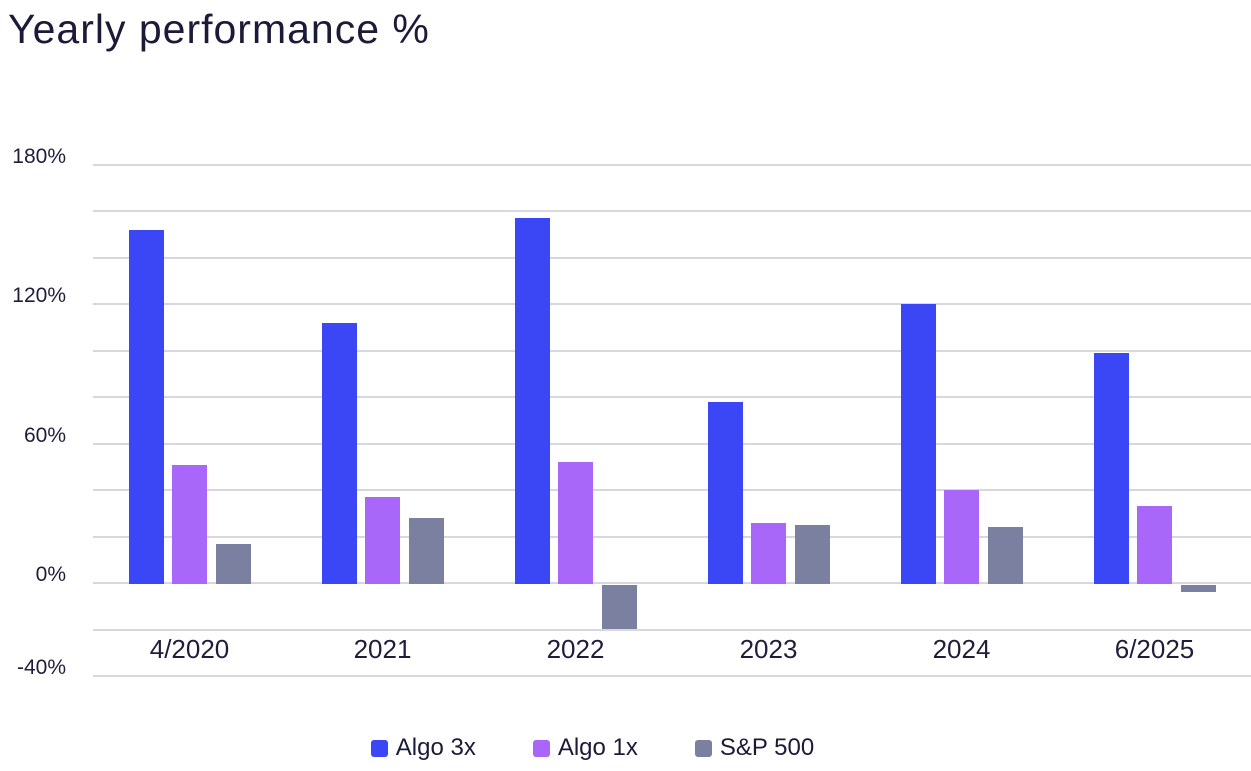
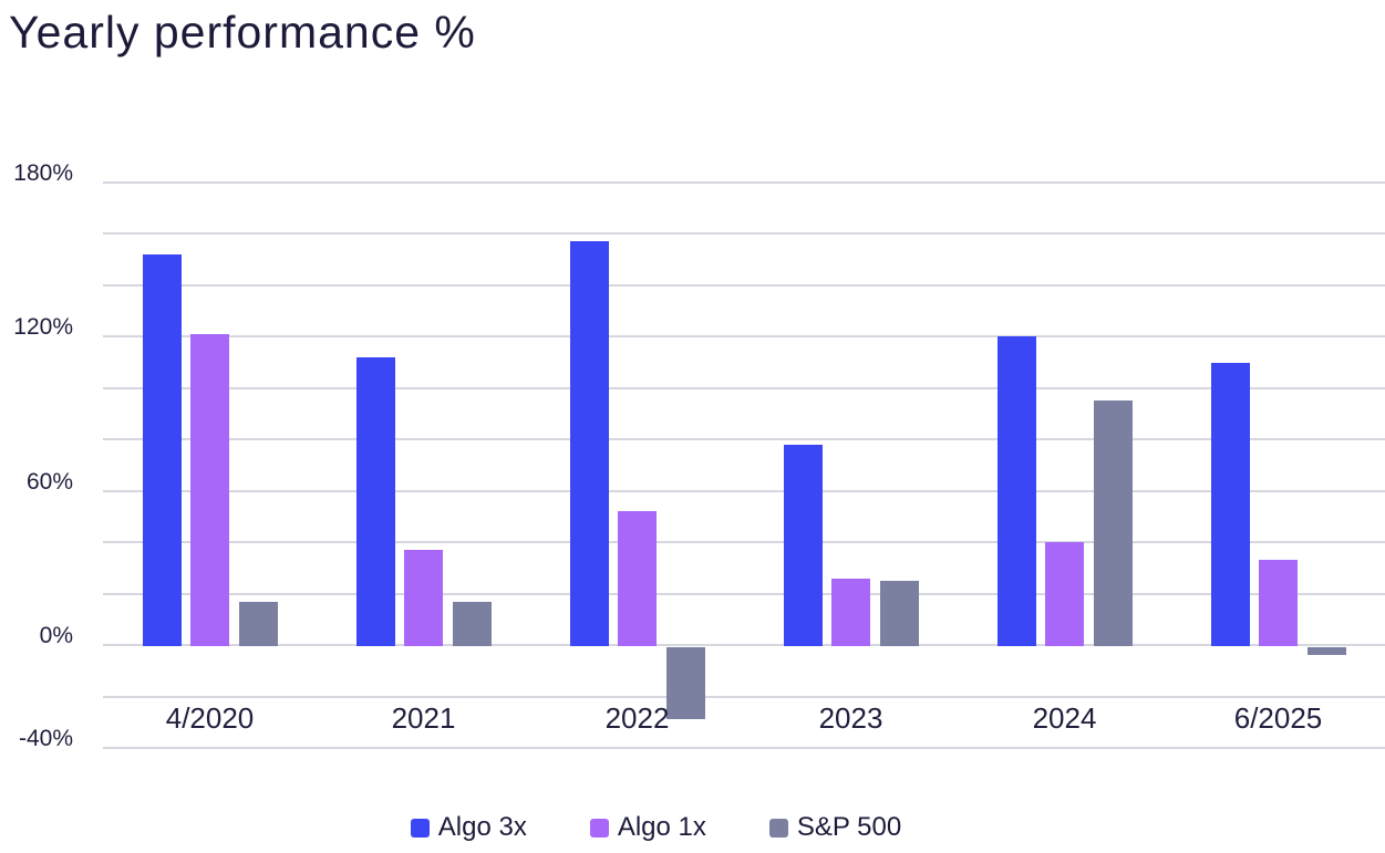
Algo 1x/4/2020: 51% -> 121%
S&P 500/2021: 28% -> 17%
S&P 500/2022: -19% -> -28%
S&P 500/2024: 24% -> 95%
Algo 3x/6/2025: 99% -> 110%
